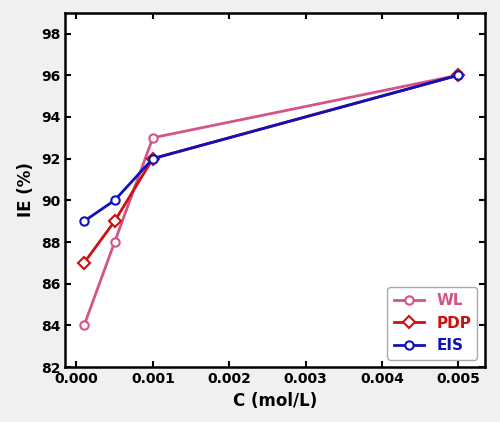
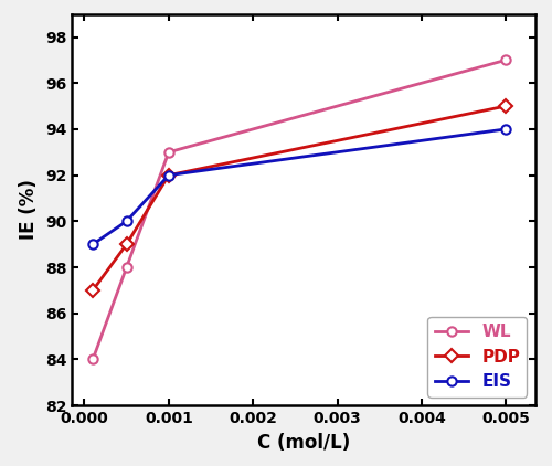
WL/0.005: 96 -> 97
PDP/0.005: 96 -> 95
EIS/0.005: 96 -> 94
